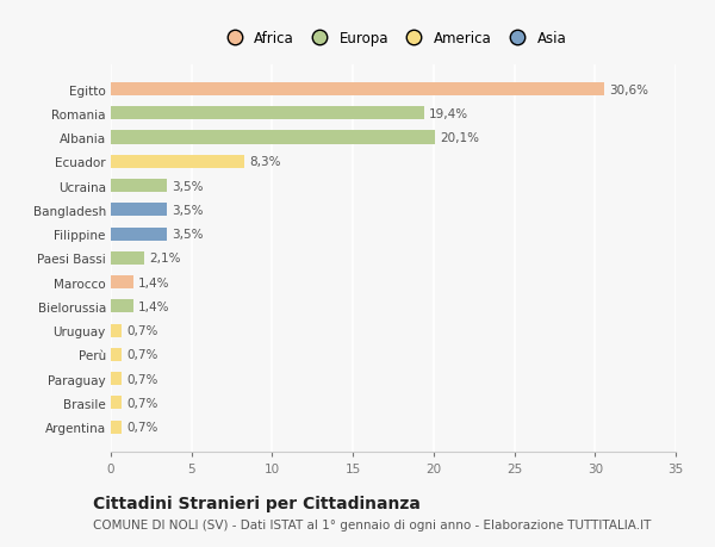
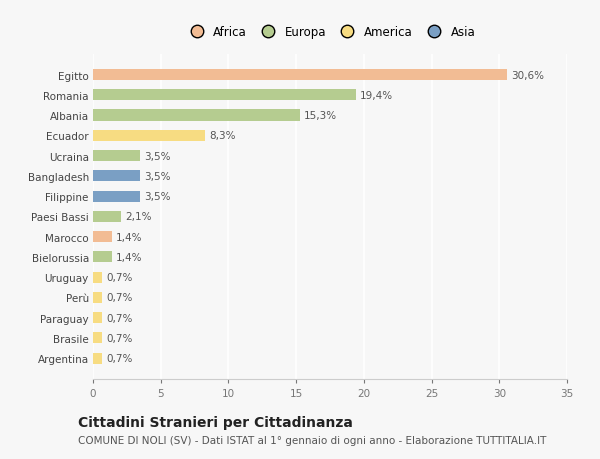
Albania: 20,1% -> 15,3%
